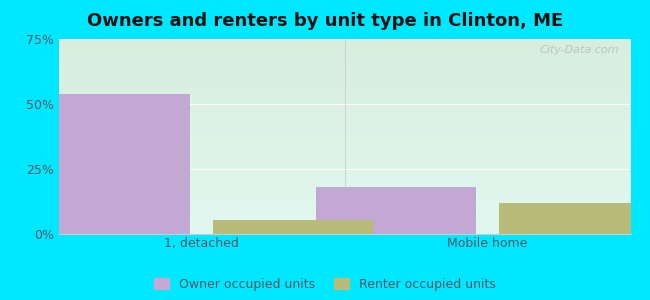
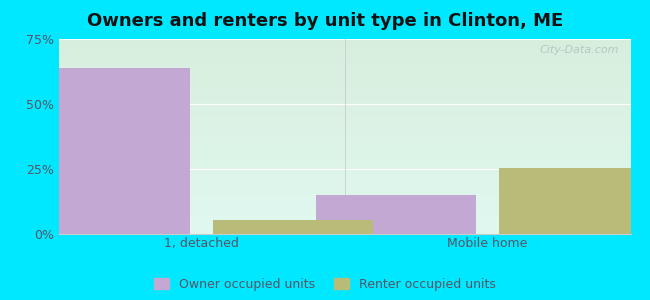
Owner occupied units/1, detached: 54% -> 64%
Owner occupied units/Mobile home: 18% -> 15%
Renter occupied units/Mobile home: 12.0% -> 25.5%
